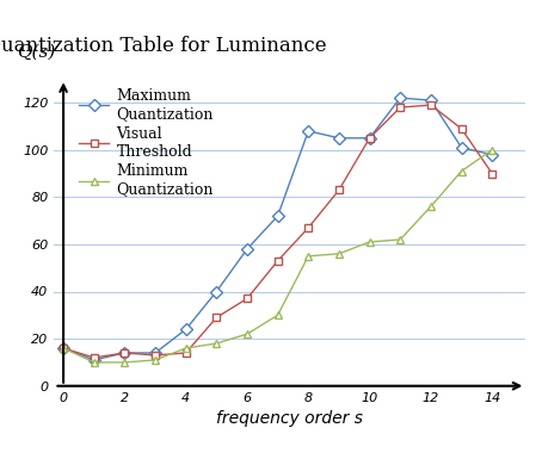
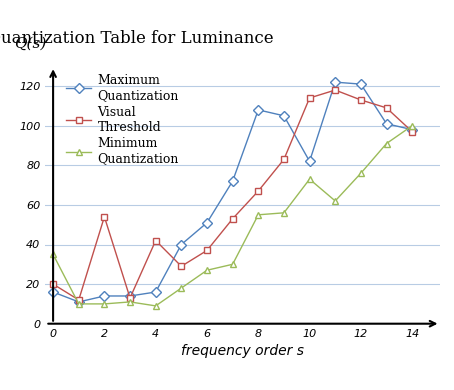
Visual Threshold/0: 16 -> 20
Minimum Quantization/0: 16 -> 35
Visual Threshold/2: 14 -> 54
Maximum Quantization/4: 24 -> 16
Visual Threshold/4: 14 -> 42
Minimum Quantization/4: 16 -> 9
Maximum Quantization/6: 58 -> 51
Minimum Quantization/6: 22 -> 27
Maximum Quantization/10: 105 -> 82
Visual Threshold/10: 105 -> 114
Minimum Quantization/10: 61 -> 73
Visual Threshold/12: 119 -> 113
Visual Threshold/14: 90 -> 97
